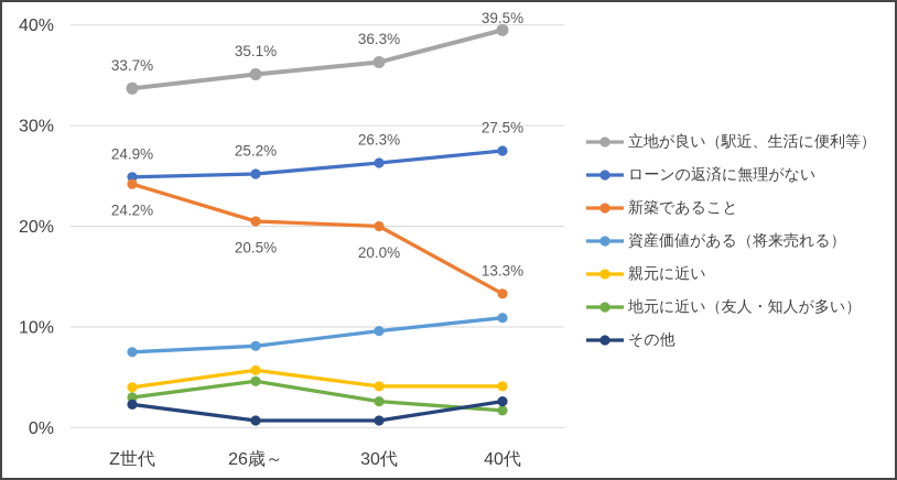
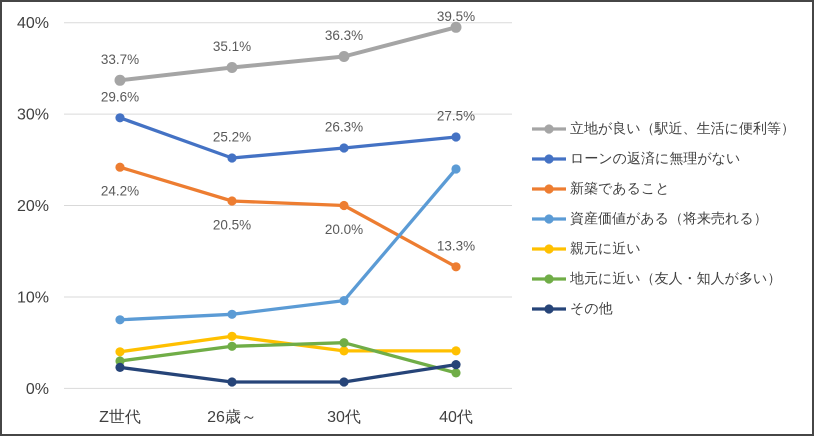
ローンの返済に無理がない/Z世代: 24.9% -> 29.6%
地元に近い（友人・知人が多い）/30代: 3% -> 5%
資産価値がある（将来売れる）/40代: 11% -> 24%
